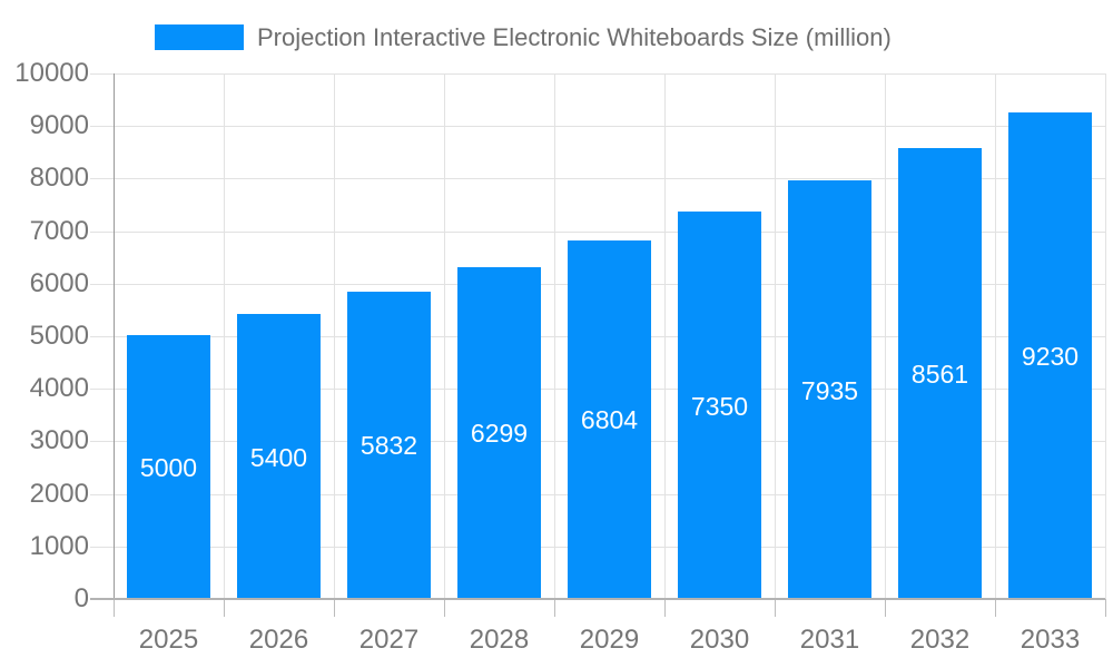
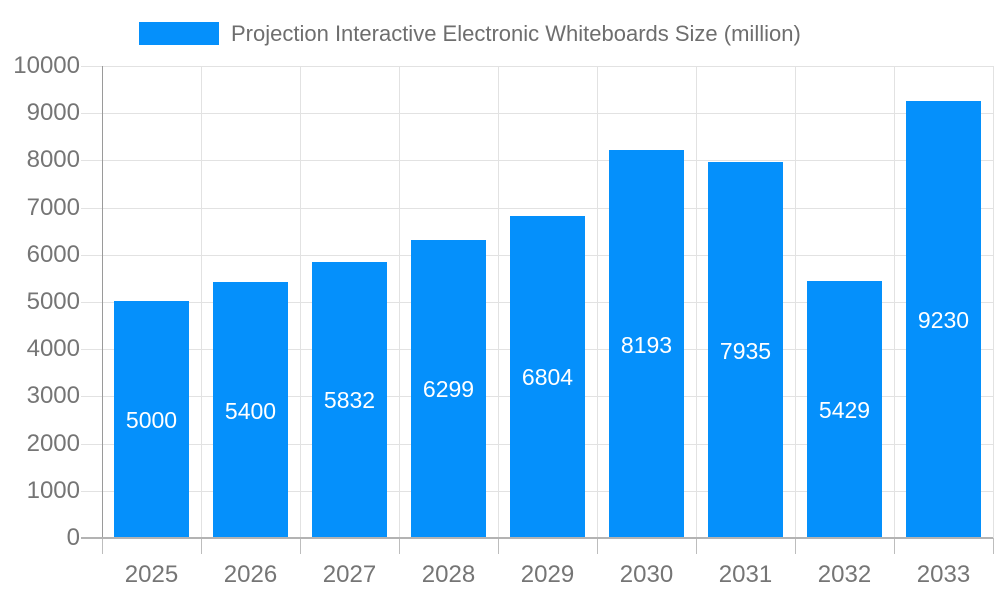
2030: 7350 -> 8193
2032: 8561 -> 5429
